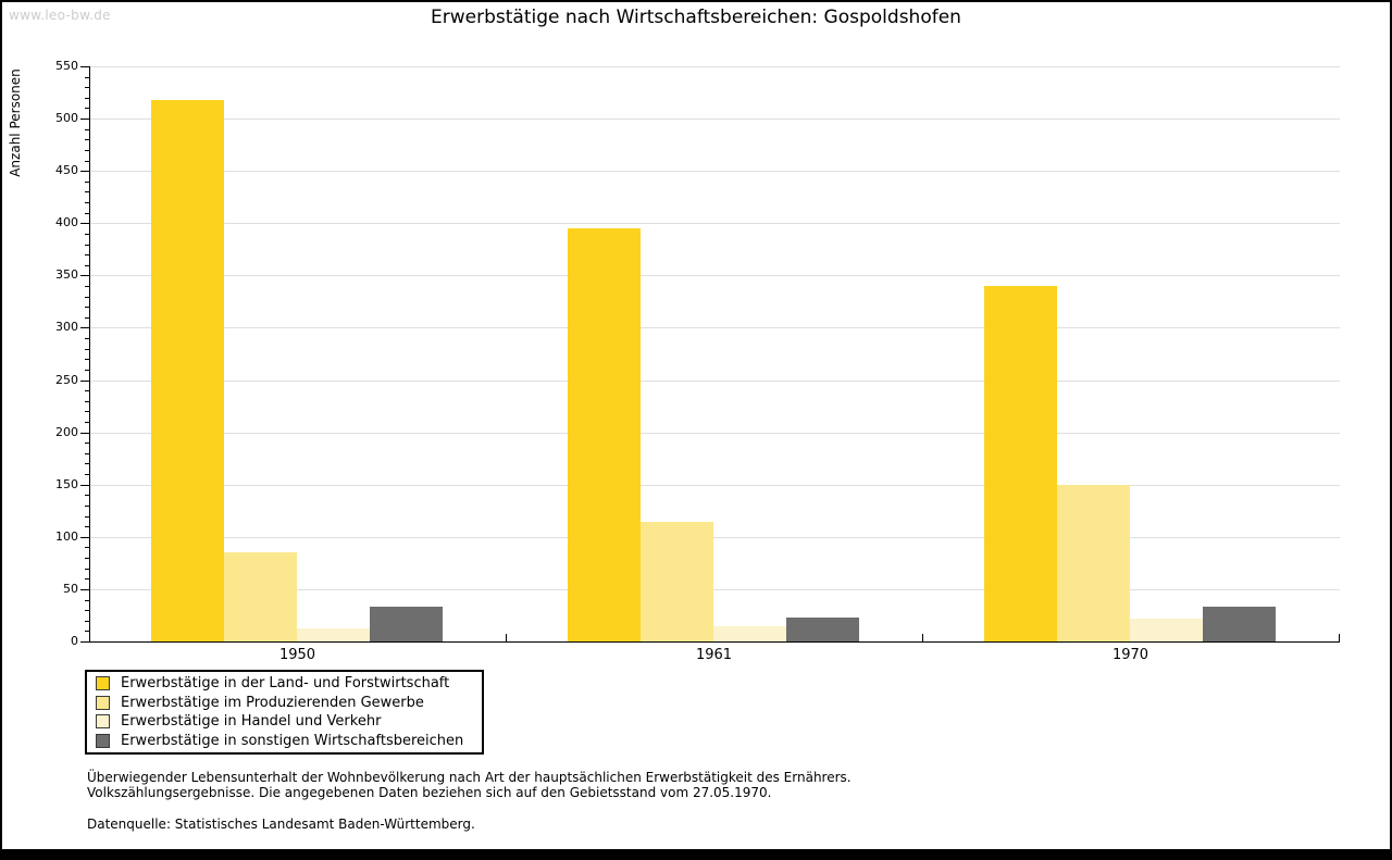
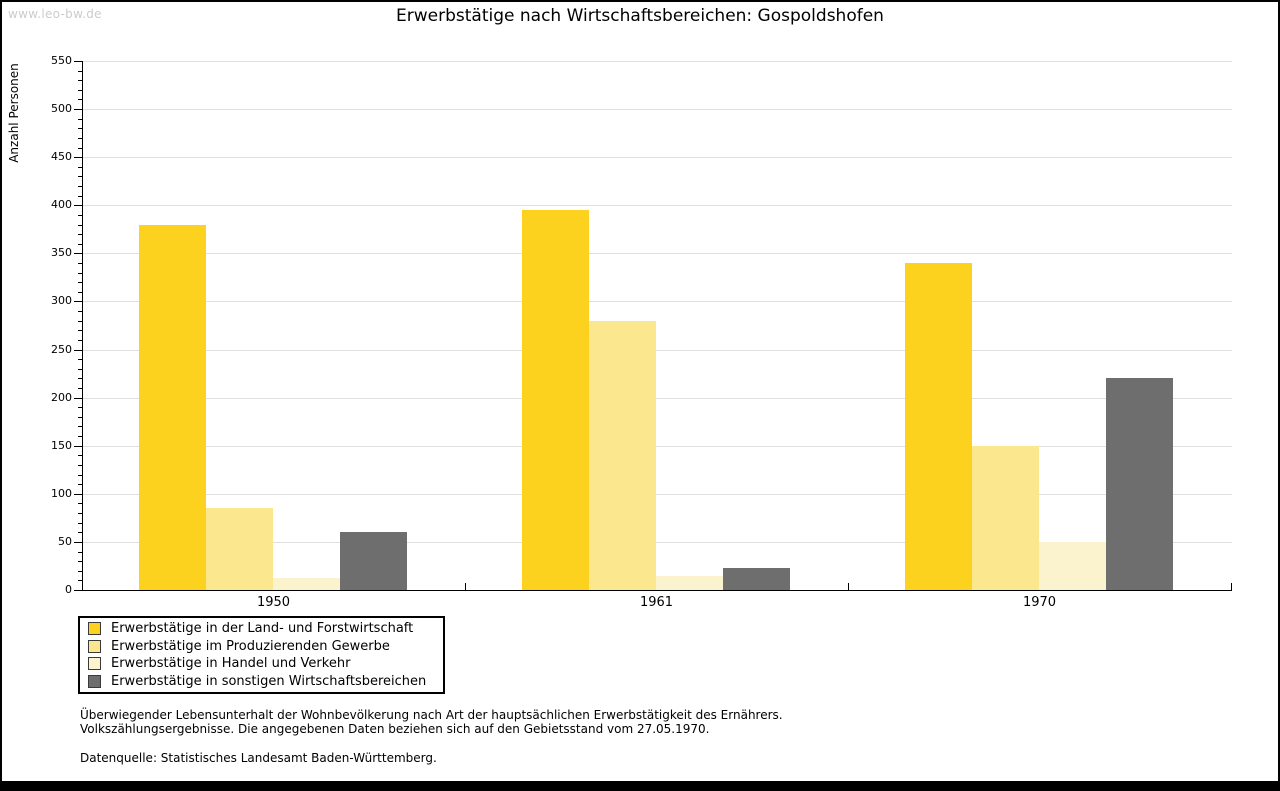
Erwerbstätige in der Land- und Forstwirtschaft/1950: 520 -> 380
Erwerbstätige in sonstigen Wirtschaftsbereichen/1950: 30 -> 60
Erwerbstätige im Produzierenden Gewerbe/1961: 110 -> 280
Erwerbstätige in Handel und Verkehr/1970: 20 -> 50
Erwerbstätige in sonstigen Wirtschaftsbereichen/1970: 30 -> 220
